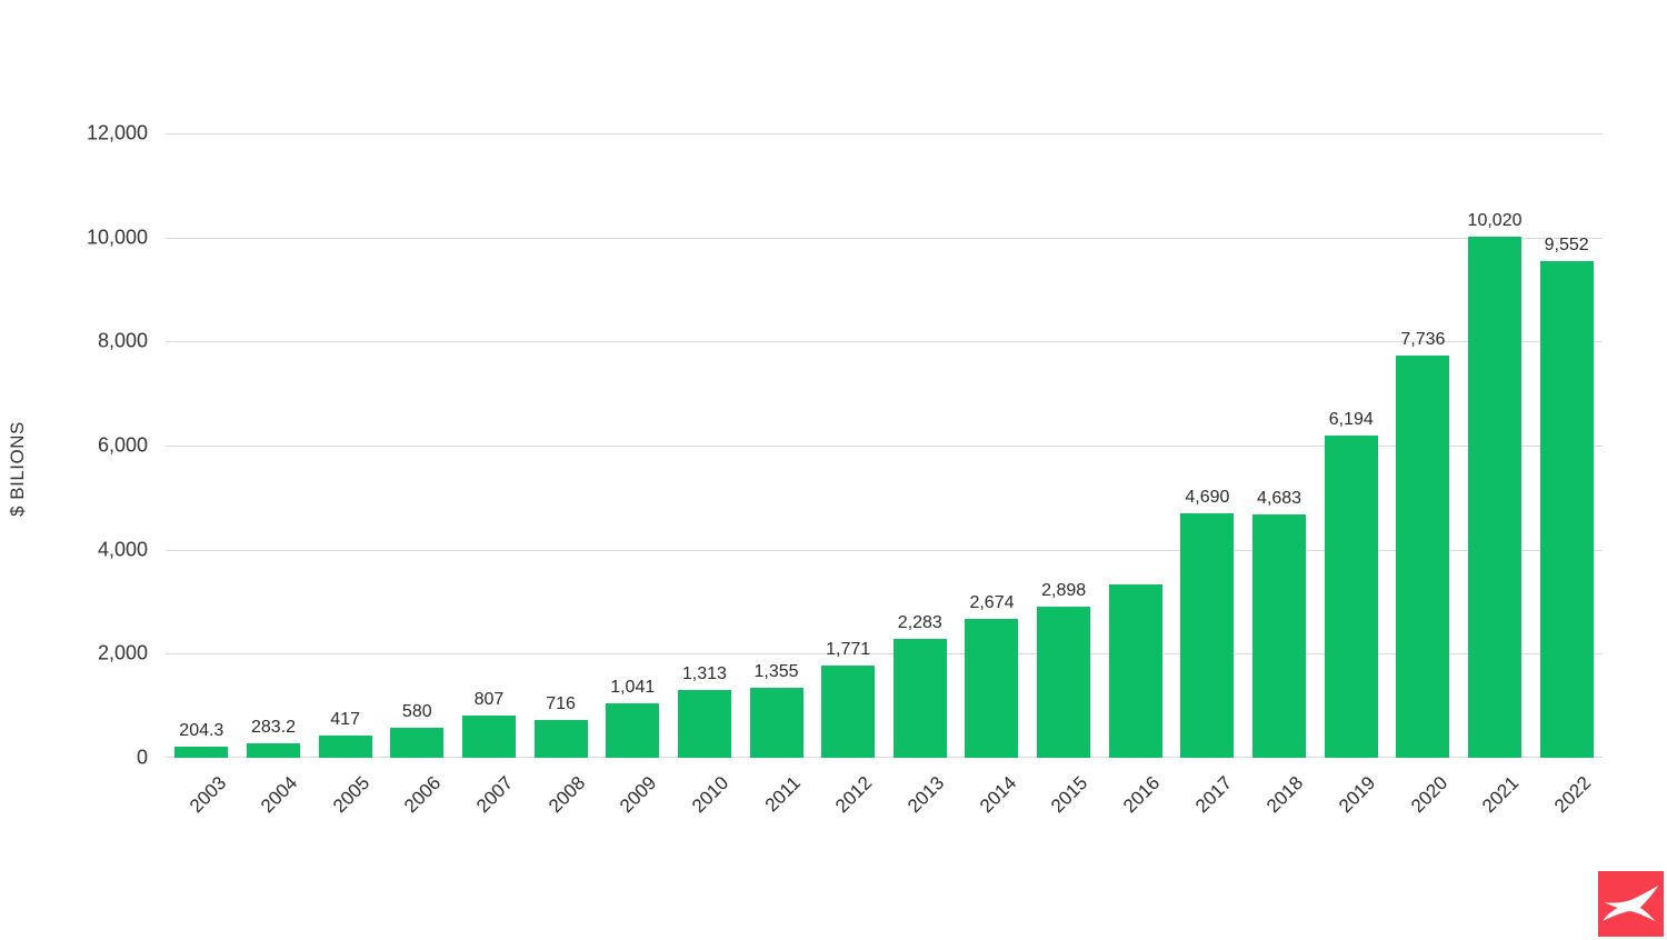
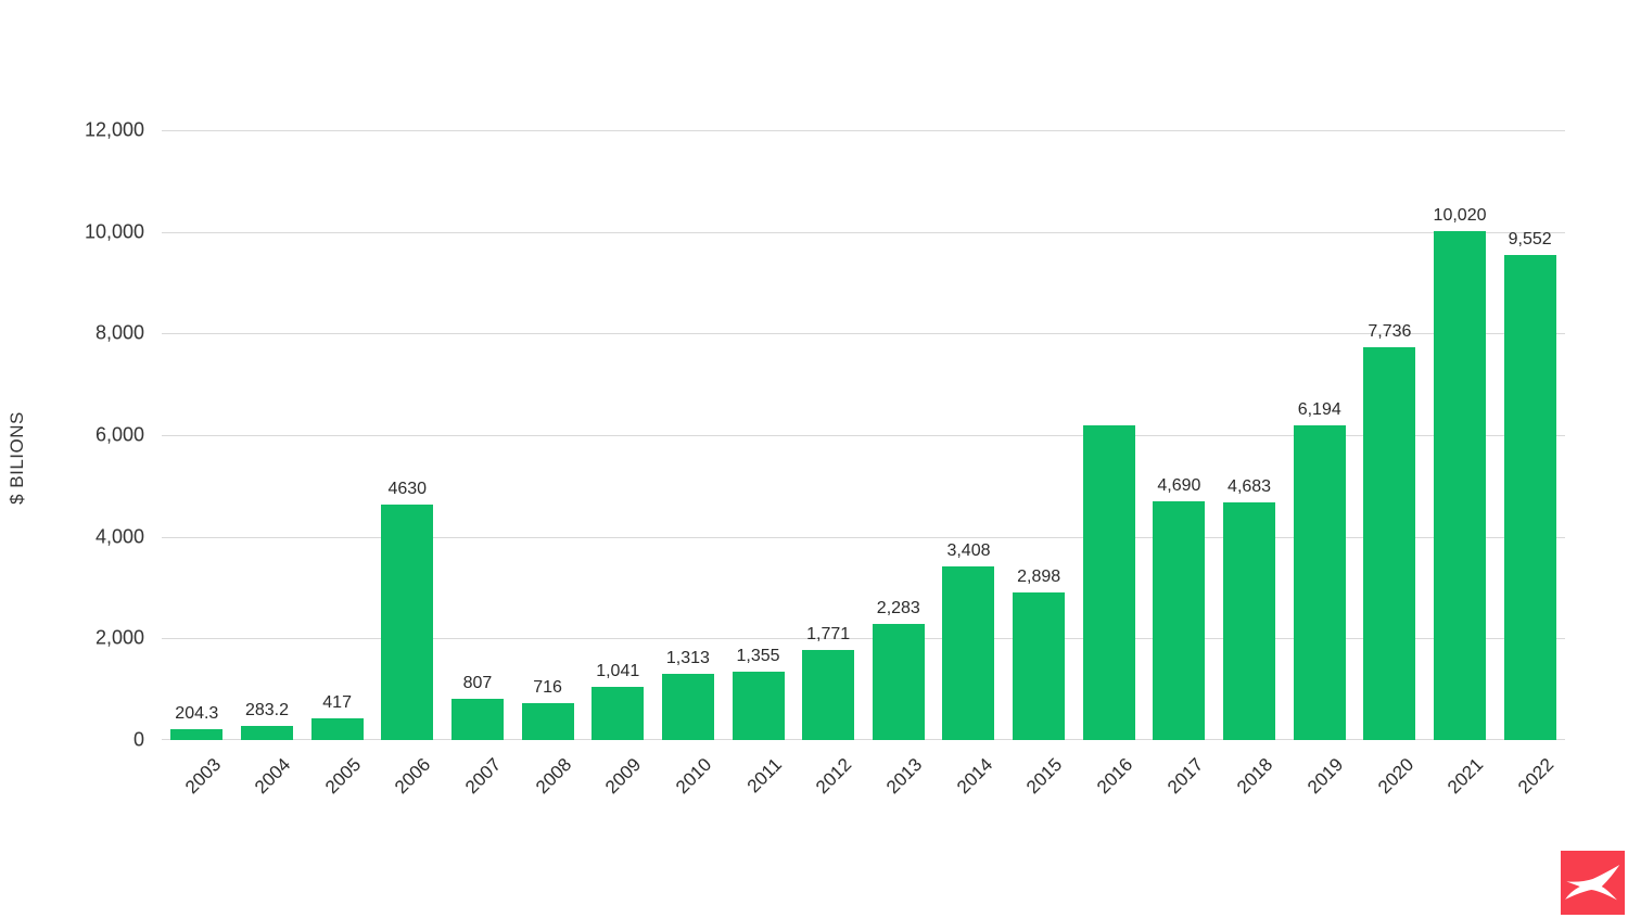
2006: 580 -> 4630
2014: 2,674 -> 3,408
2016: 3300 -> 6200
